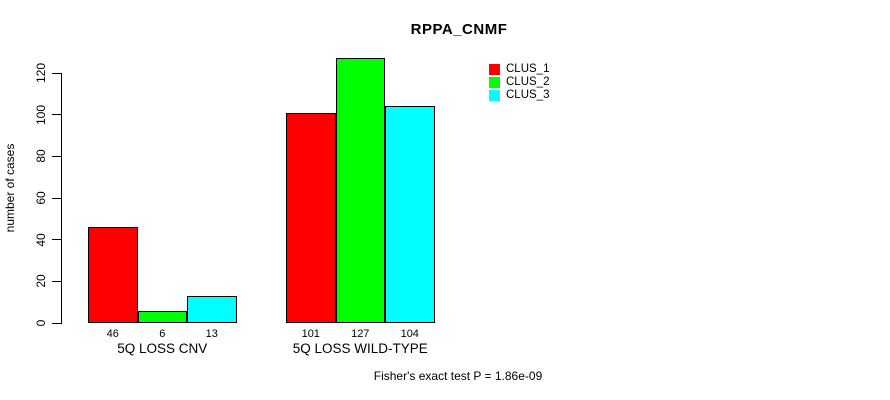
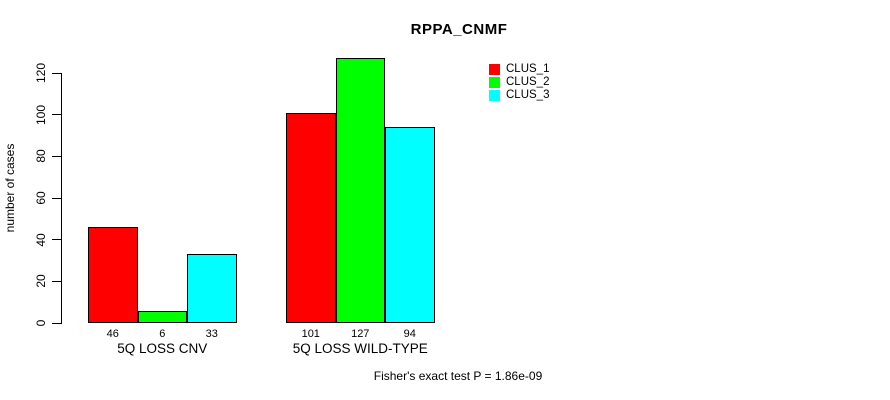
CLUS_3/5Q LOSS CNV: 13 -> 33
CLUS_3/5Q LOSS WILD-TYPE: 104 -> 94
